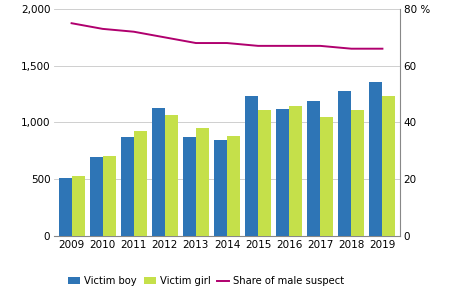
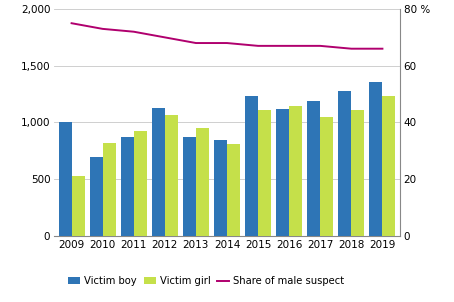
Victim boy/2009: 510 -> 1,000
Victim girl/2010: 700 -> 820
Victim girl/2014: 880 -> 810
